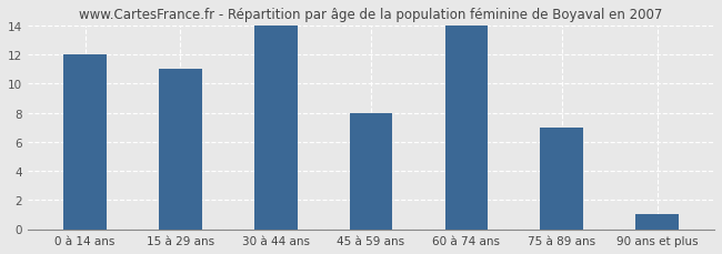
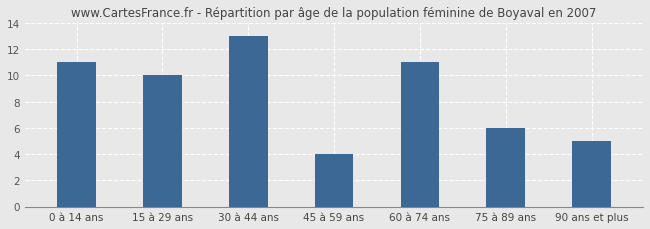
0 à 14 ans: 12 -> 11
15 à 29 ans: 11 -> 10
30 à 44 ans: 14 -> 13
45 à 59 ans: 8 -> 4
60 à 74 ans: 14 -> 11
75 à 89 ans: 7 -> 6
90 ans et plus: 1 -> 5
